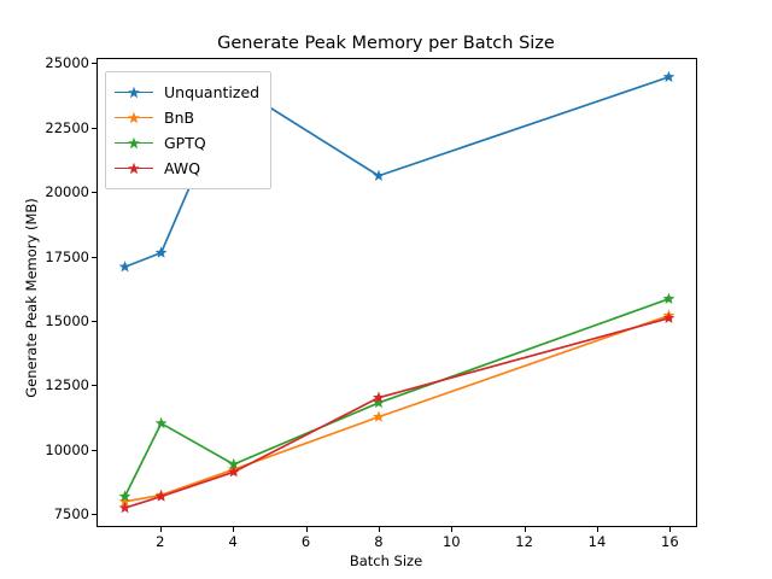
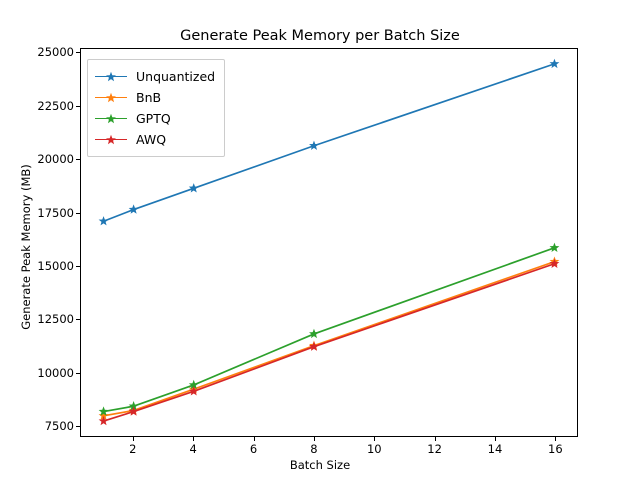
GPTQ/2: 11000 -> 8400
Unquantized/4: 24200 -> 18600
AWQ/8: 12000 -> 11200
